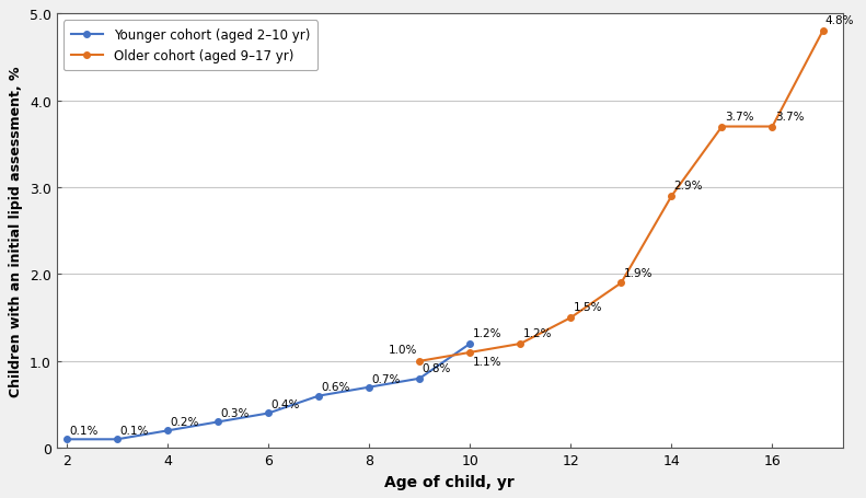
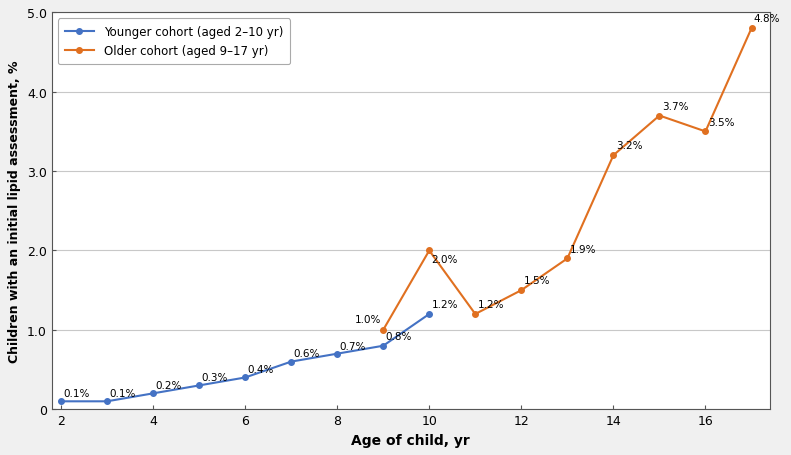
Older cohort (aged 9–17 yr)/10: 1.1% -> 2.0%
Older cohort (aged 9–17 yr)/14: 2.9% -> 3.2%
Older cohort (aged 9–17 yr)/16: 3.7% -> 3.5%
